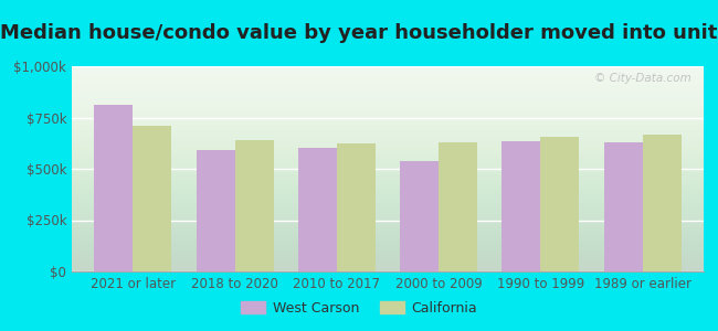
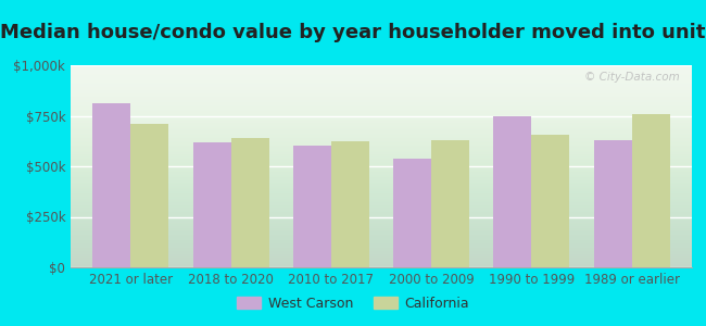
West Carson/2018 to 2020: $590k -> $620k
West Carson/1990 to 1999: $640k -> $750k
California/1989 or earlier: $660k -> $760k
